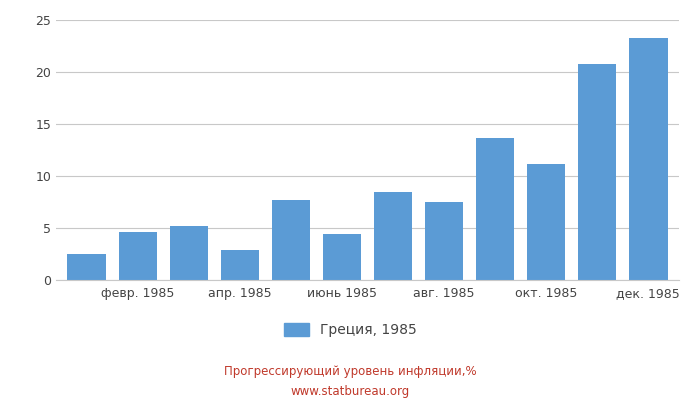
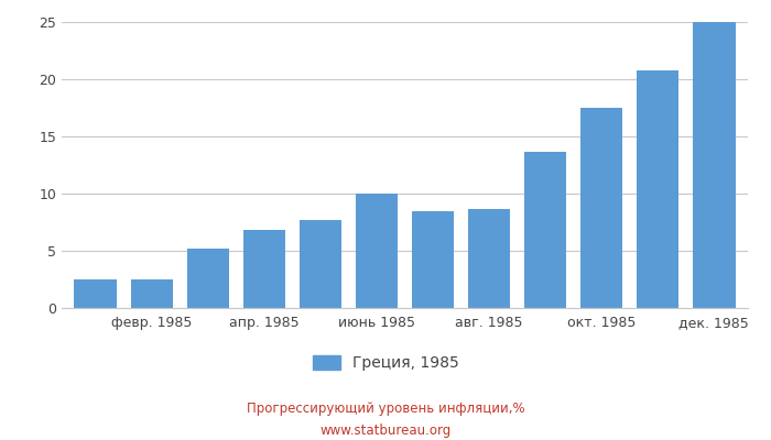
февр. 1985: 4.6 -> 2.5
апр. 1985: 2.9 -> 6.8
июнь 1985: 4.4 -> 10.0
авг. 1985: 7.5 -> 8.7
окт. 1985: 11.2 -> 17.5
дек. 1985: 23.3 -> 25.0
